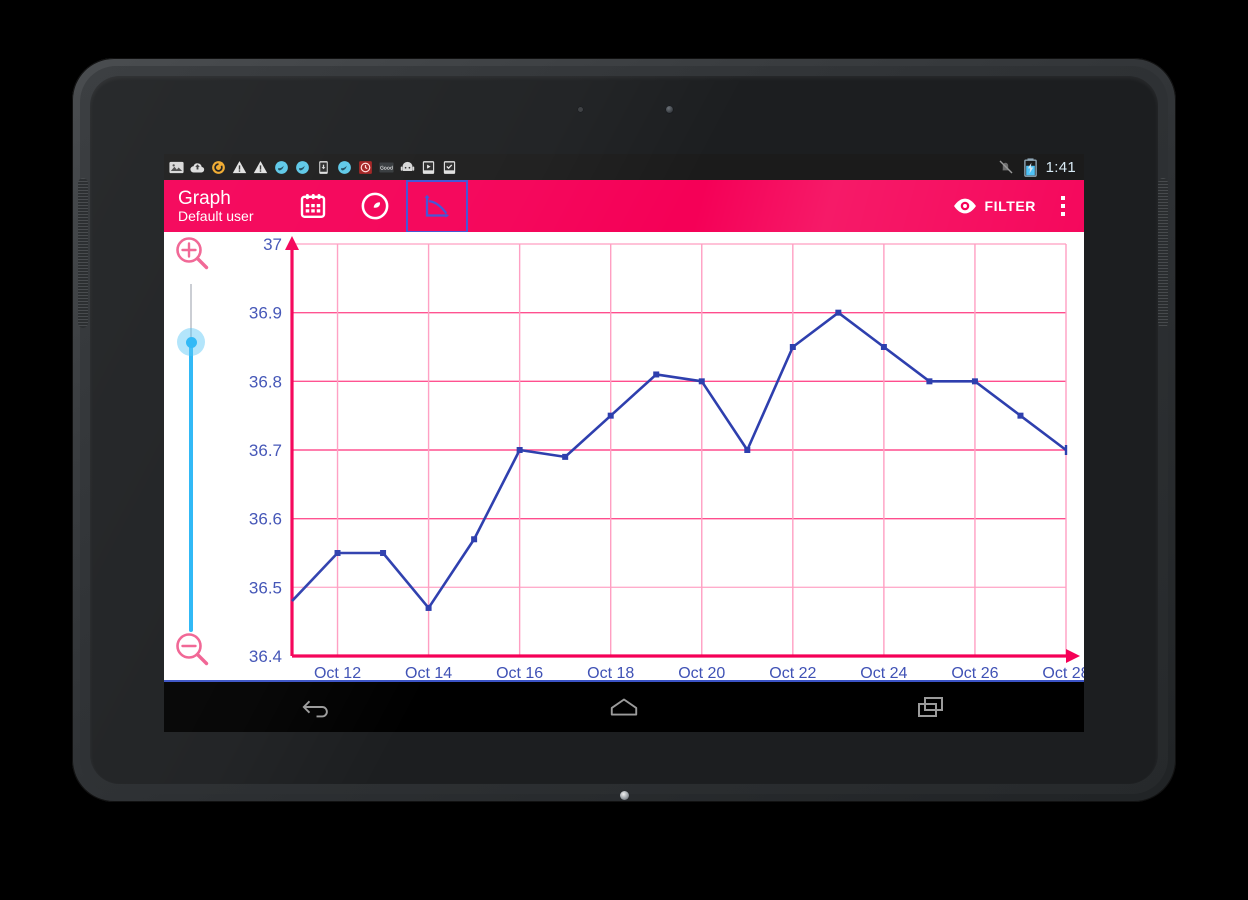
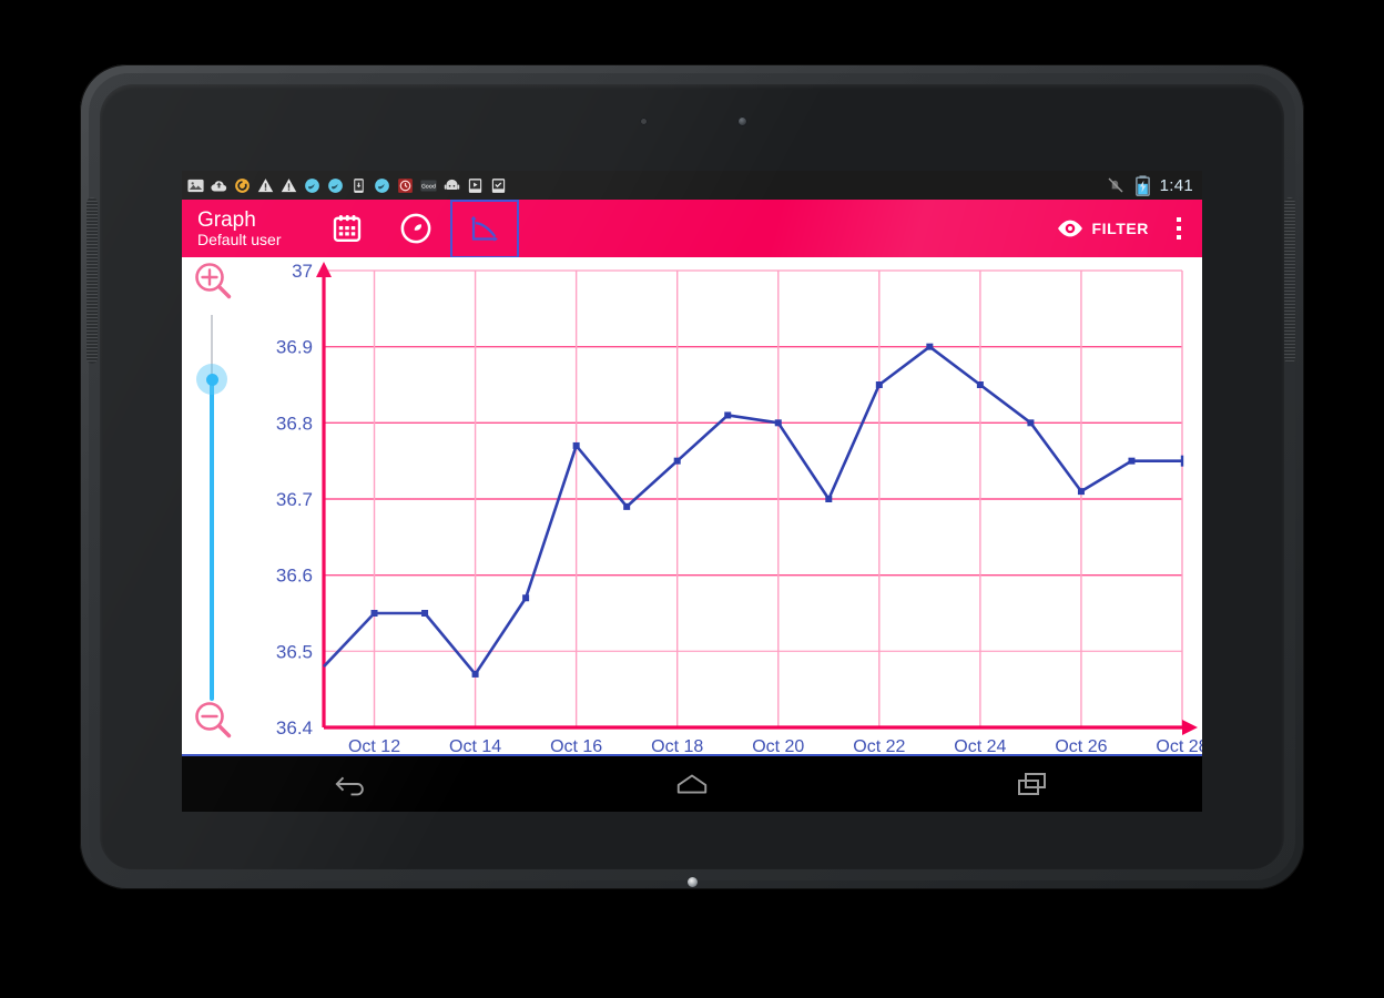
Oct 16: 36.70 -> 36.77
Oct 26: 36.80 -> 36.71
Oct 28: 36.70 -> 36.75
